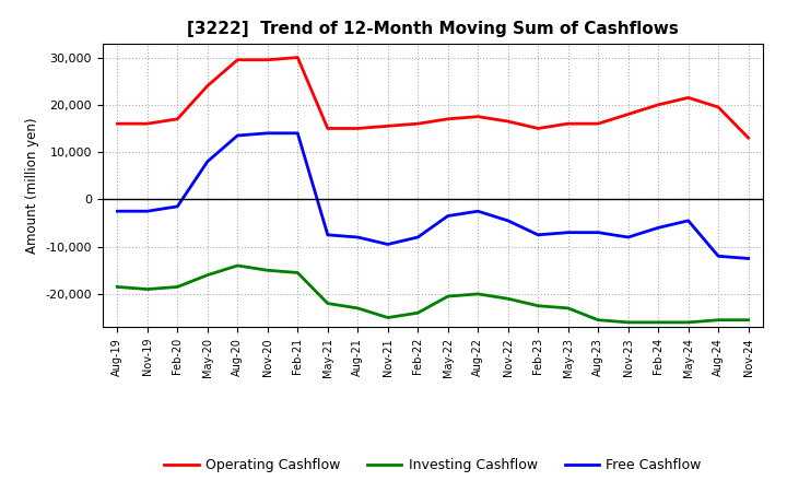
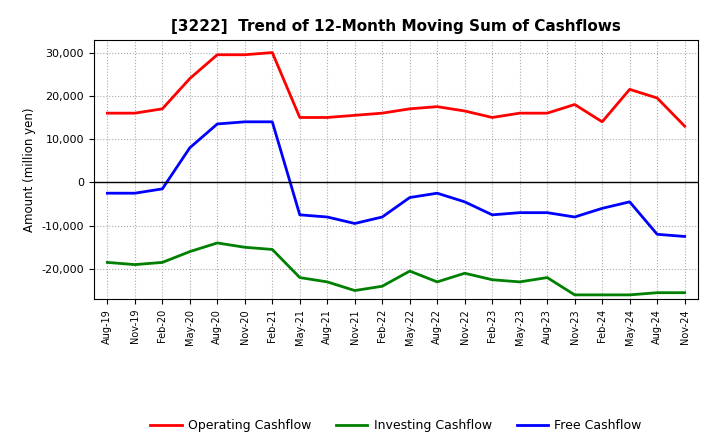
Investing Cashflow/Aug-22: -20,000 -> -23,000
Investing Cashflow/Aug-23: -25,500 -> -22,000
Operating Cashflow/Feb-24: 20,000 -> 14,000
